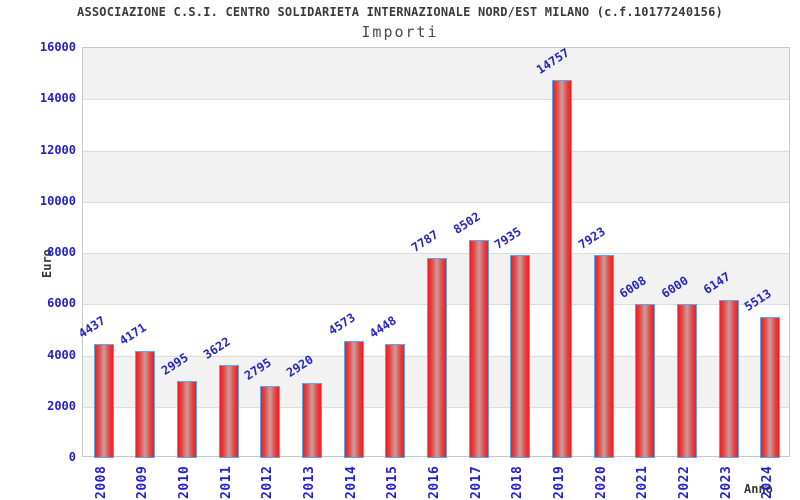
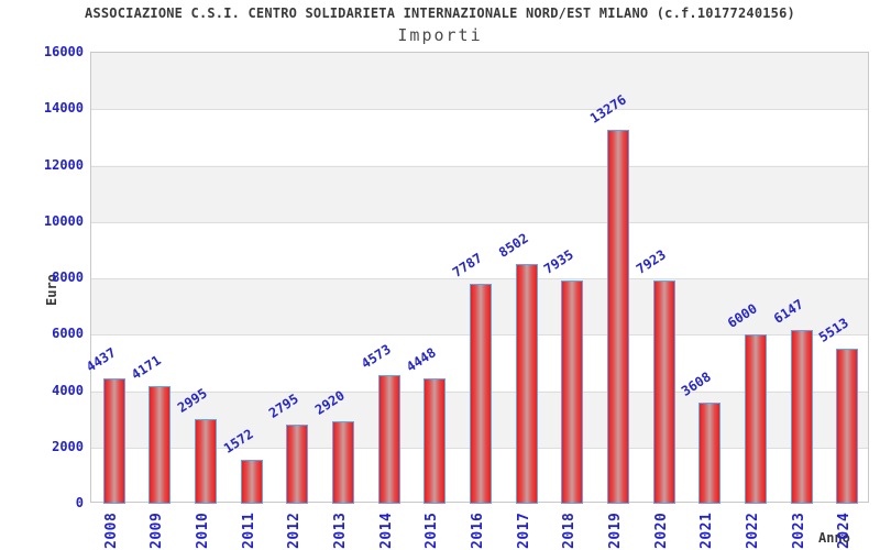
2011: 3622 -> 1572
2019: 14757 -> 13276
2021: 6008 -> 3608
